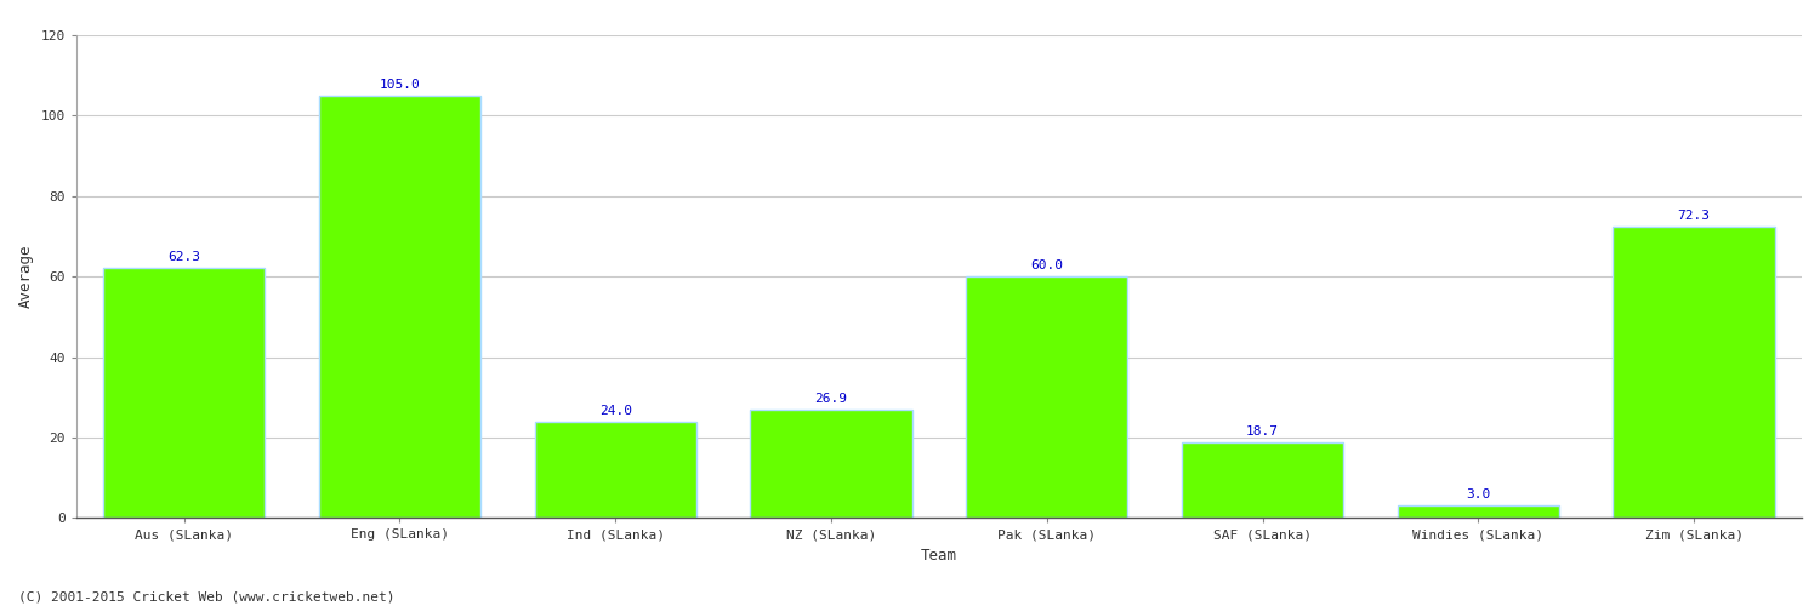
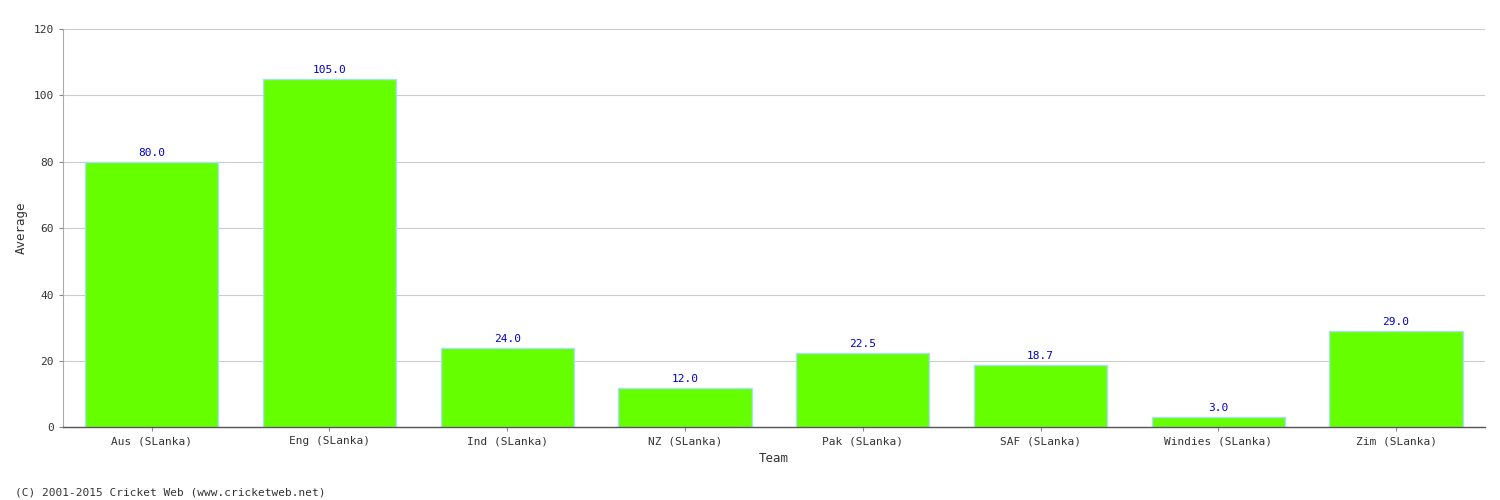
Aus (SLanka): 62.3 -> 80.0
NZ (SLanka): 26.9 -> 12.0
Pak (SLanka): 60.0 -> 22.5
Zim (SLanka): 72.3 -> 29.0
